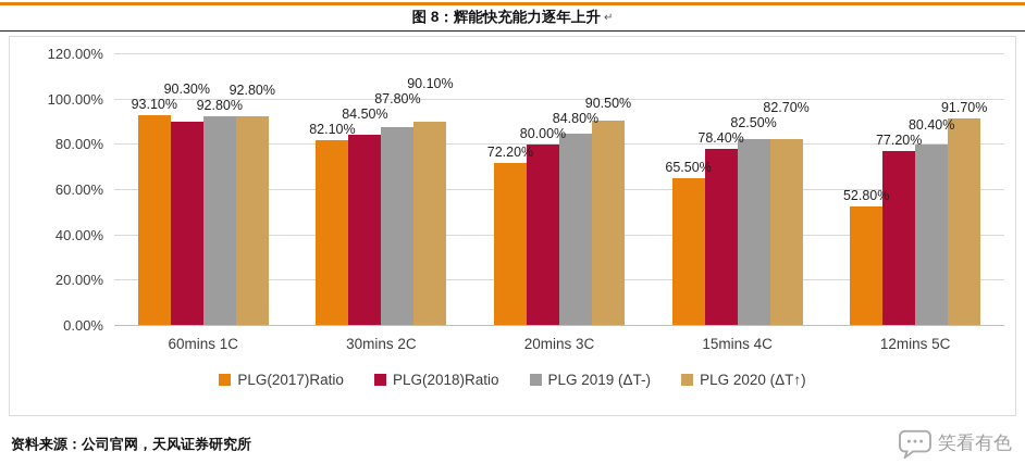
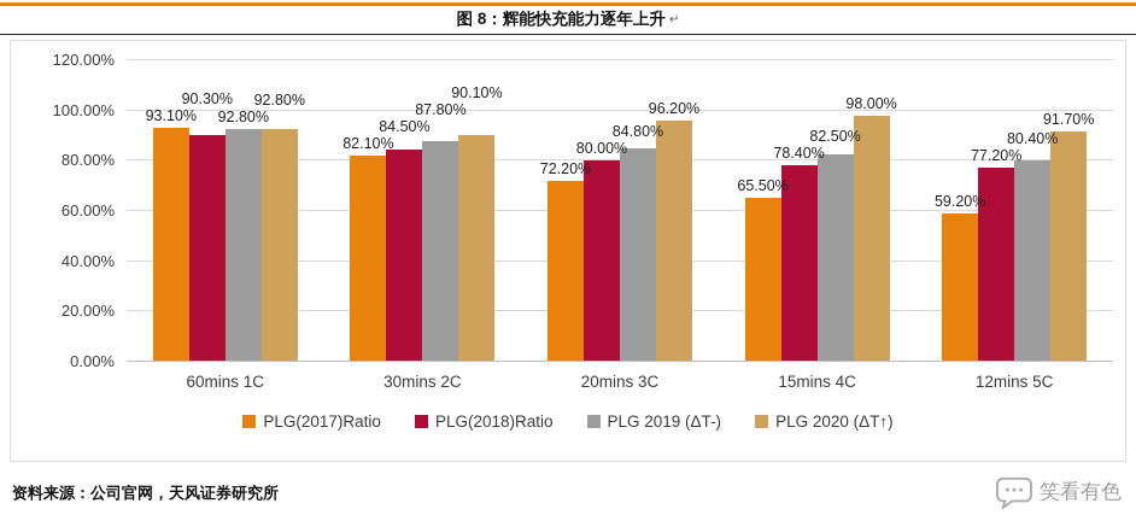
PLG 2020 (ΔT↑)/20mins 3C: 90.50% -> 96.20%
PLG 2020 (ΔT↑)/15mins 4C: 82.70% -> 98.00%
PLG(2017)Ratio/12mins 5C: 52.80% -> 59.20%
